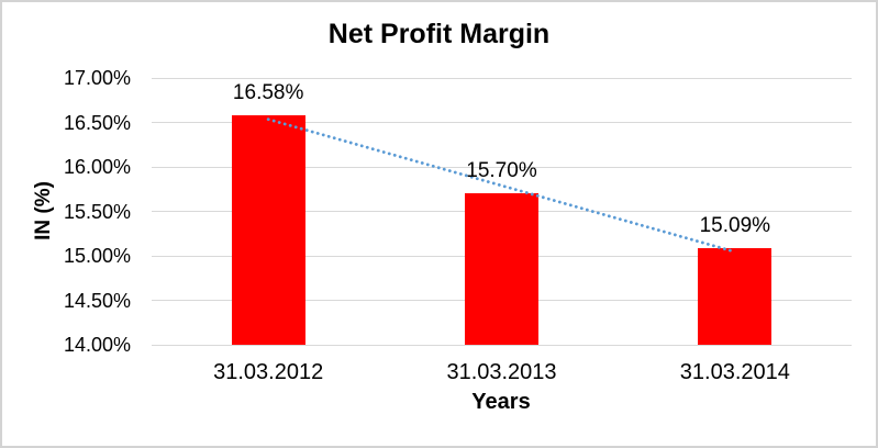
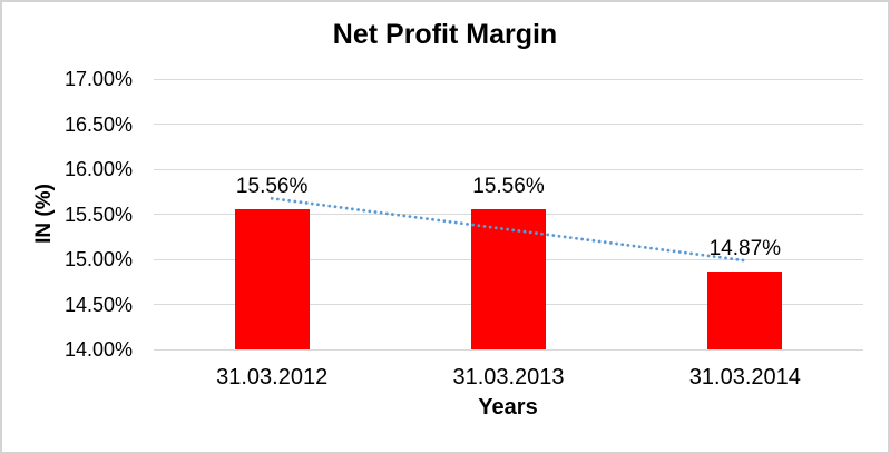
31.03.2012: 16.58% -> 15.56%
31.03.2013: 15.70% -> 15.56%
31.03.2014: 15.09% -> 14.87%
